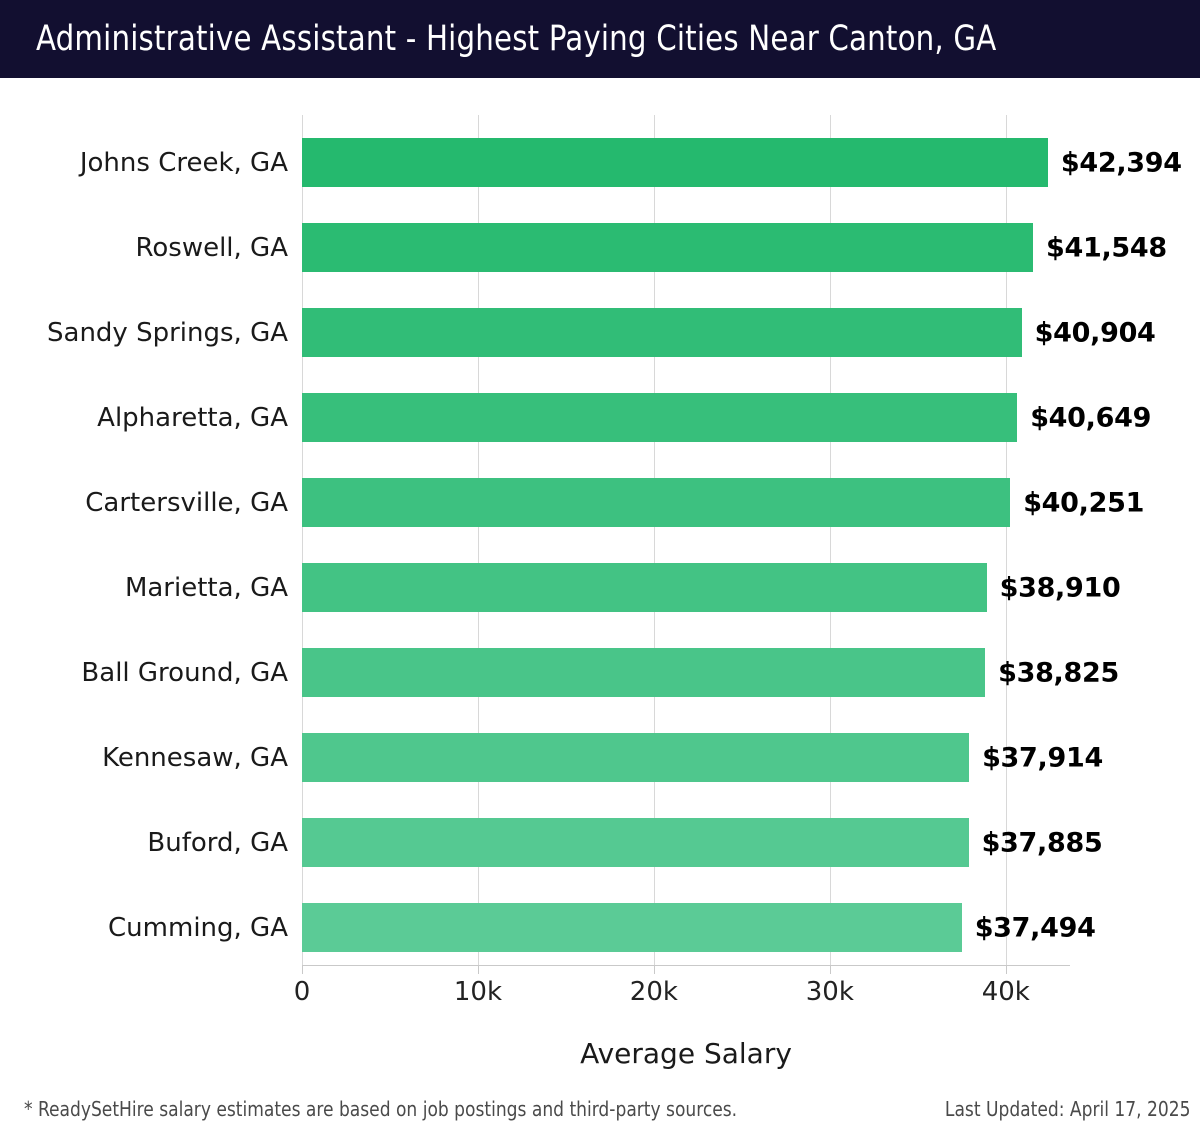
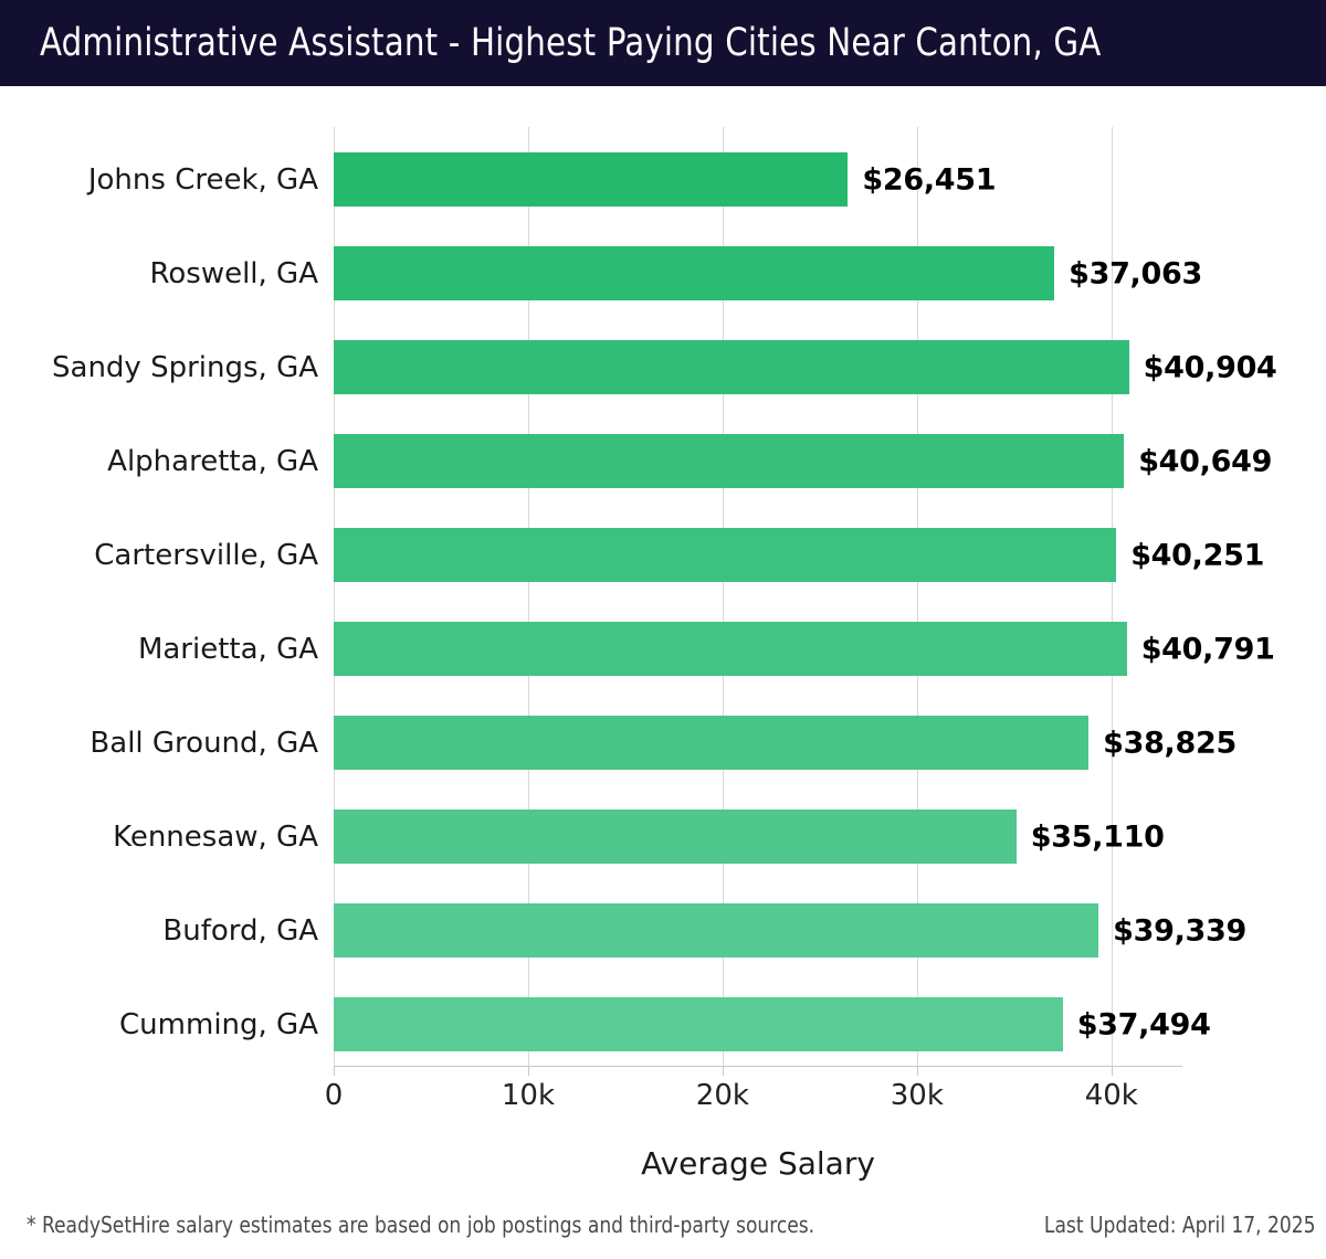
Johns Creek, GA: $42,394 -> $26,451
Roswell, GA: $41,548 -> $37,063
Marietta, GA: $38,910 -> $40,791
Kennesaw, GA: $37,914 -> $35,110
Buford, GA: $37,885 -> $39,339
